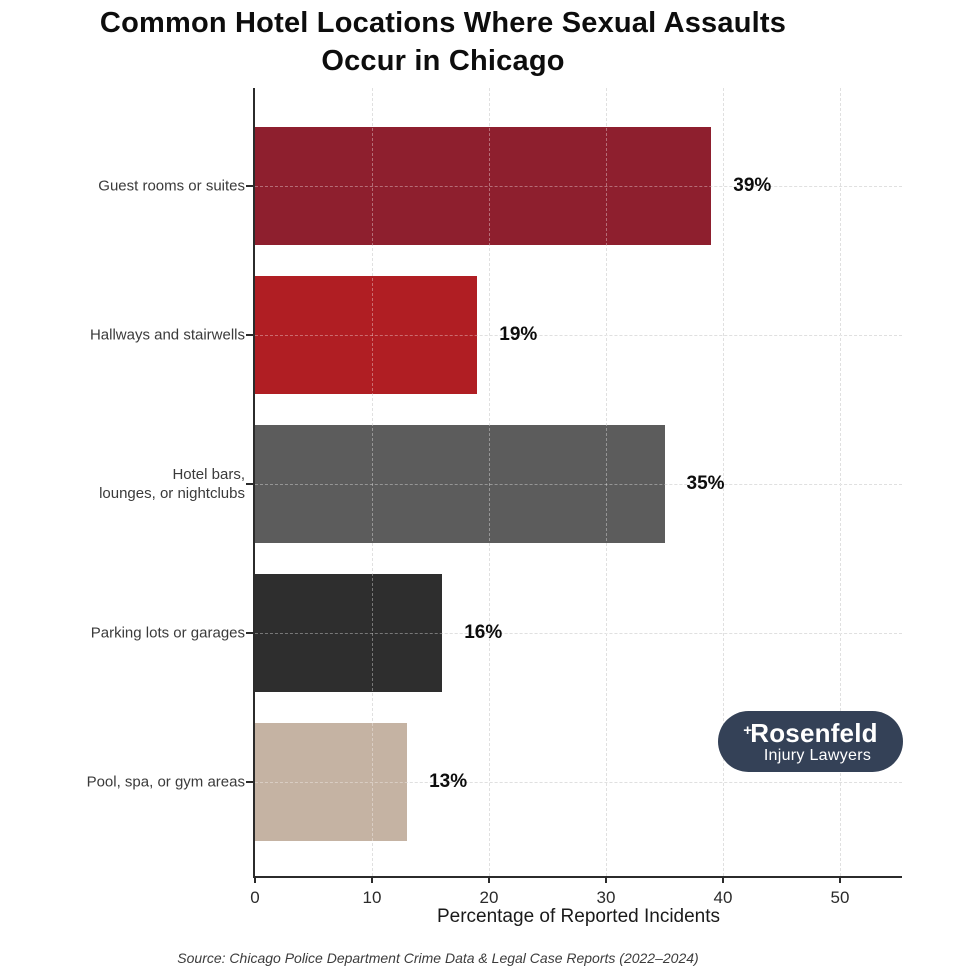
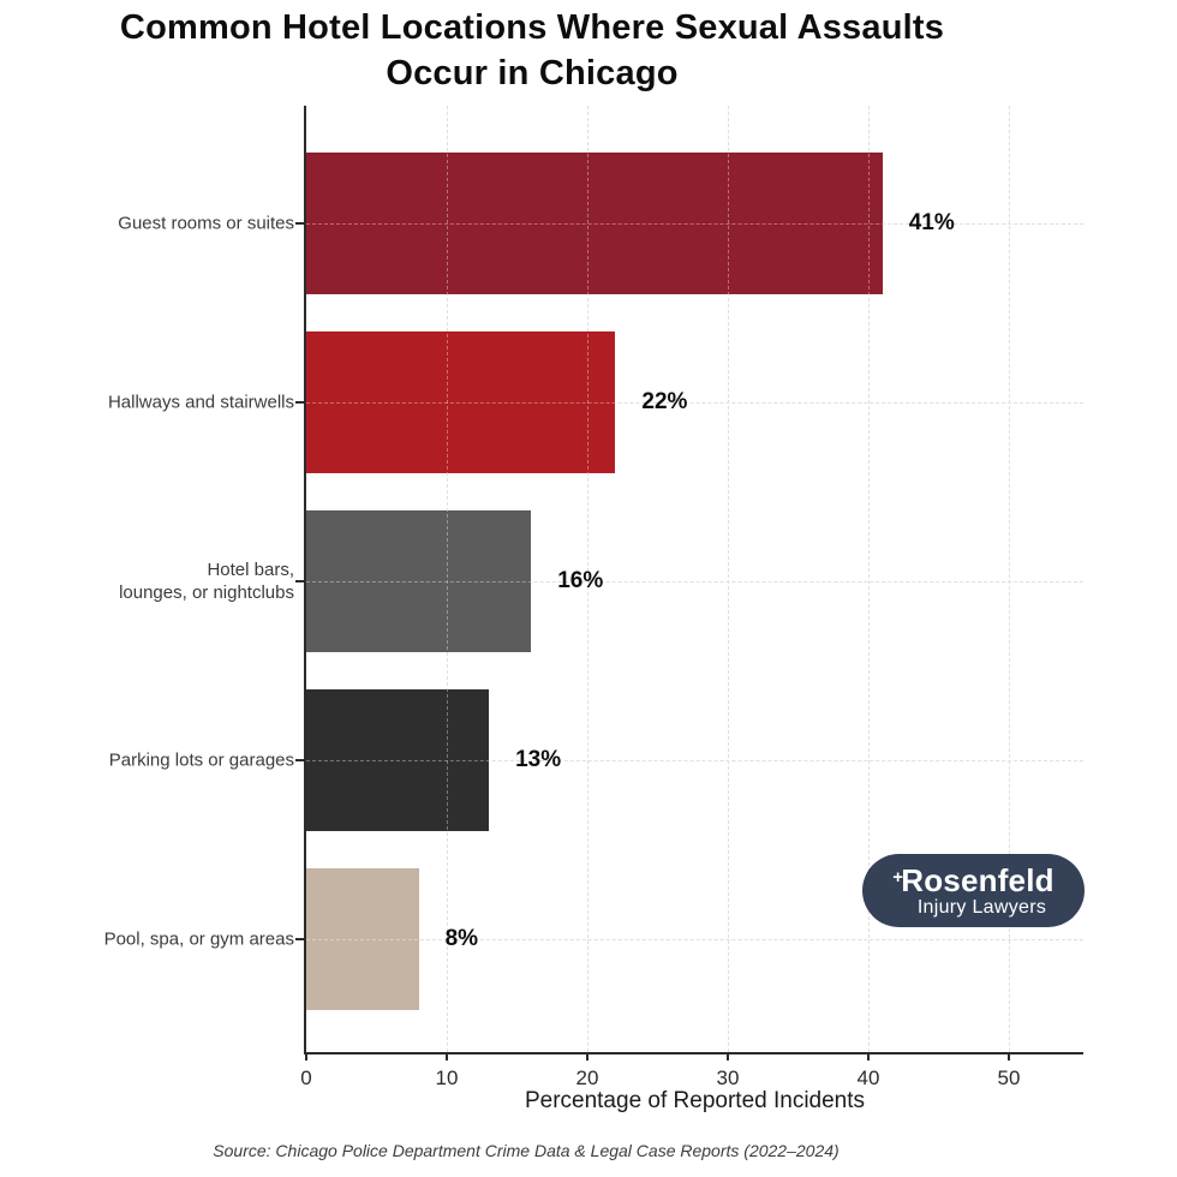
Guest rooms or suites: 39% -> 41%
Hallways and stairwells: 19% -> 22%
Hotel bars, lounges, or nightclubs: 35% -> 16%
Parking lots or garages: 16% -> 13%
Pool, spa, or gym areas: 13% -> 8%
